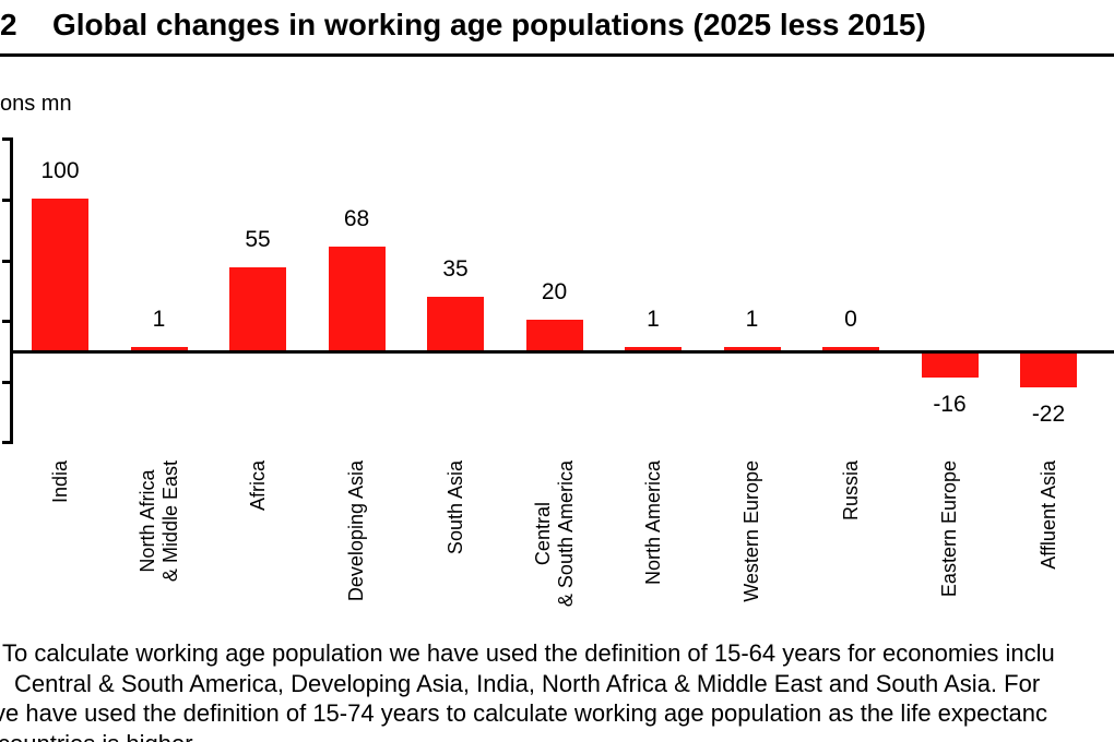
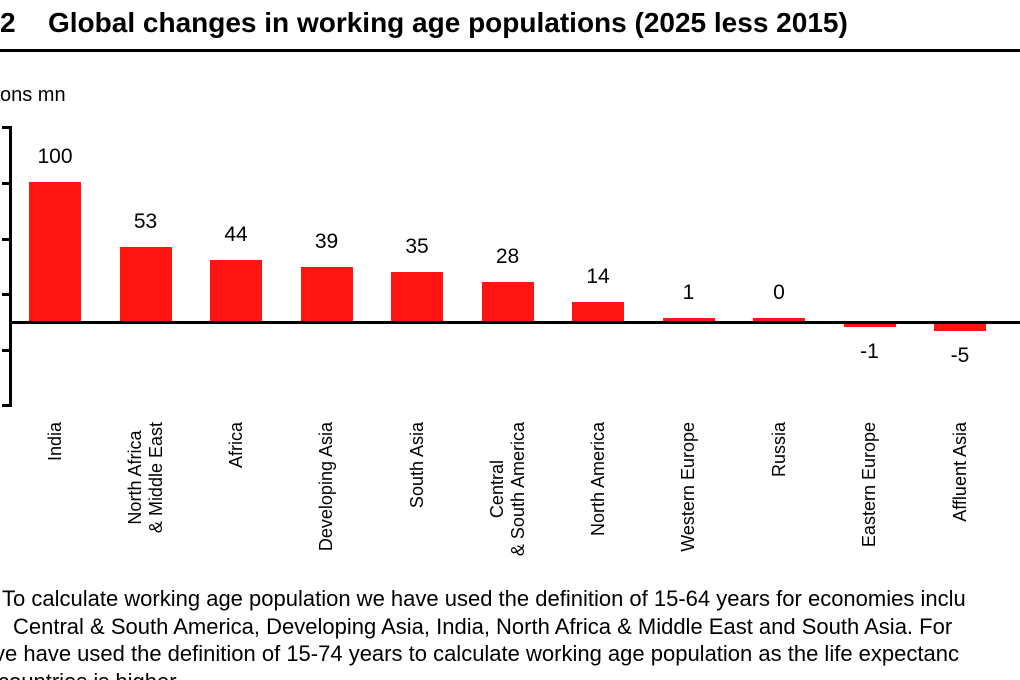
North Africa & Middle East: 1 -> 53
Africa: 55 -> 44
Developing Asia: 68 -> 39
Central & South America: 20 -> 28
North America: 1 -> 14
Eastern Europe: -16 -> -1
Affluent Asia: -22 -> -5
